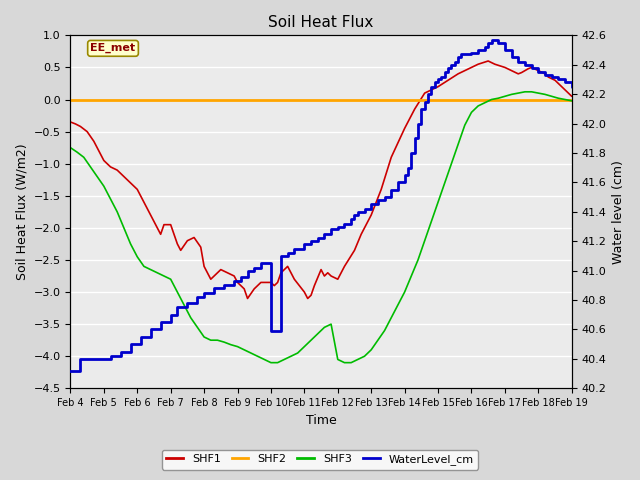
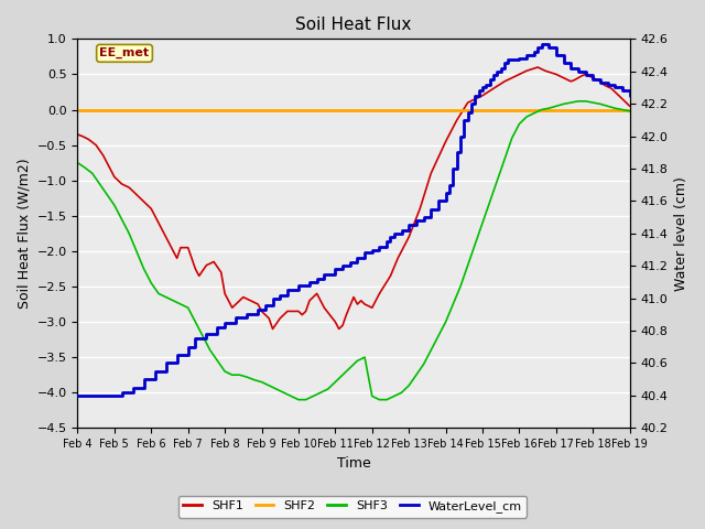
WaterLevel_cm/Feb 4: 40.32 -> 40.40
WaterLevel_cm/Feb 10: 40.59 -> 41.08
